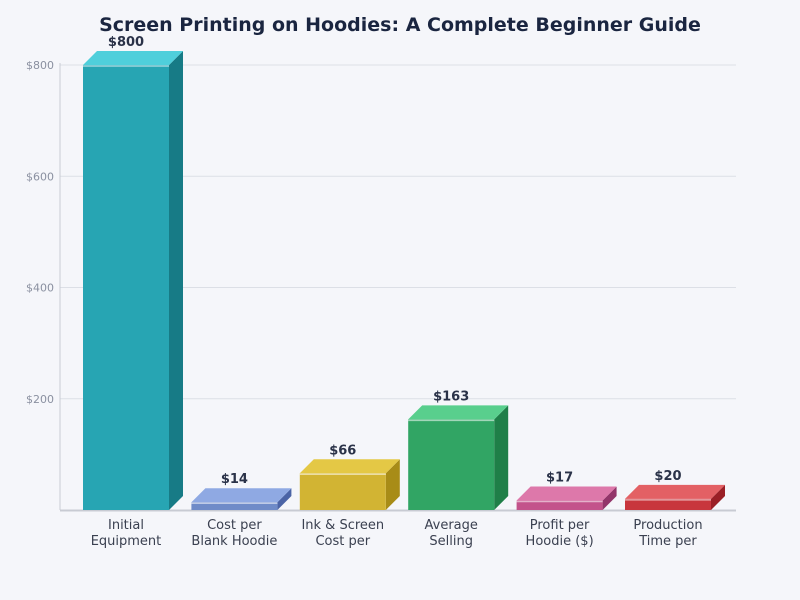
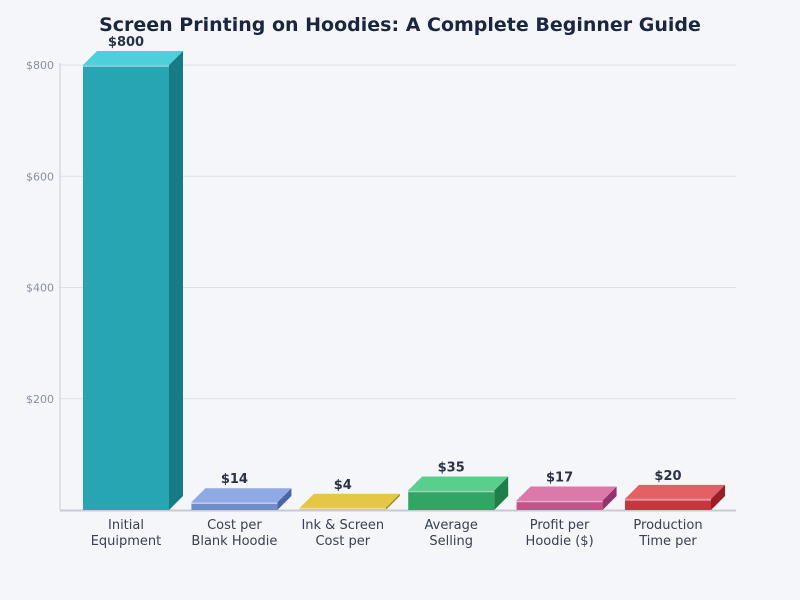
Ink & Screen Cost per: $66 -> $4
Average Selling: $163 -> $35
